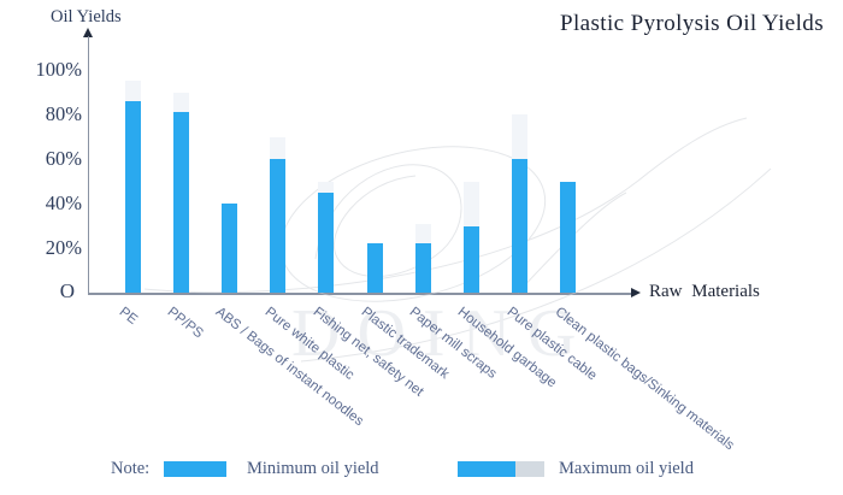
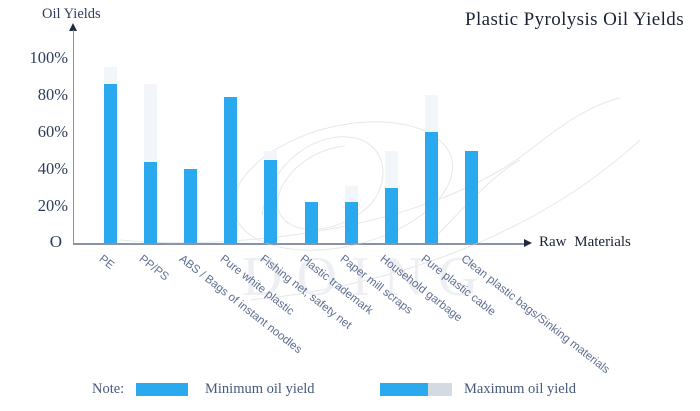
Minimum oil yield/PP/PS: 81% -> 44%
Maximum oil yield/PP/PS: 90% -> 86%
Minimum oil yield/Pure white plastic: 60% -> 79%
